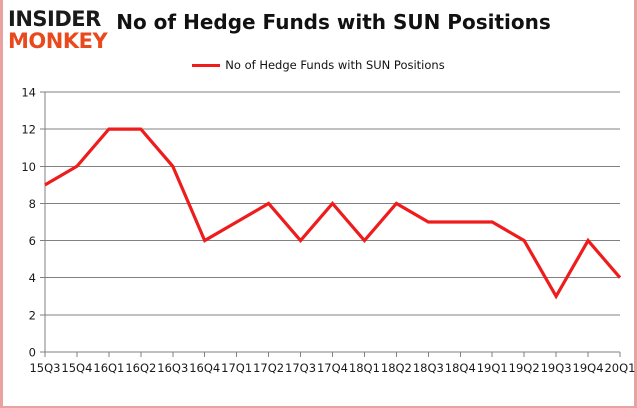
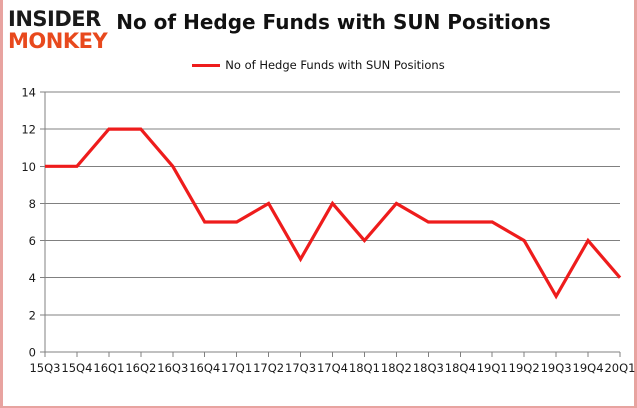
15Q3: 9 -> 10
16Q4: 6 -> 7
17Q3: 6 -> 5
